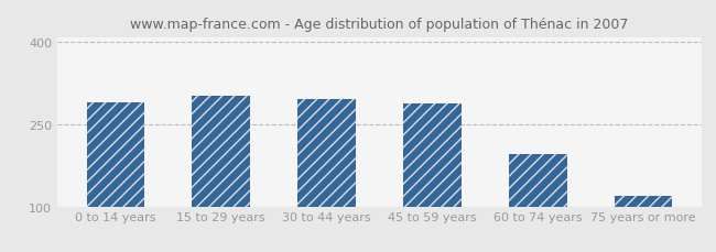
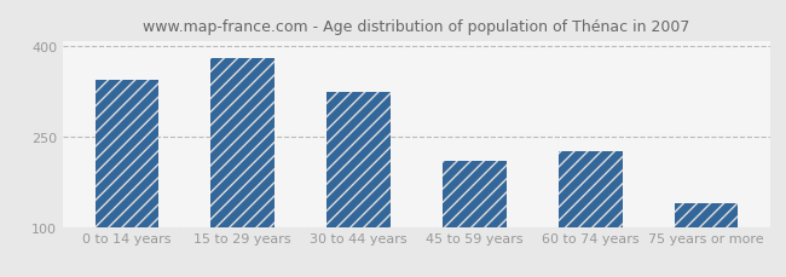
0 to 14 years: 291 -> 345
15 to 29 years: 302 -> 380
30 to 44 years: 296 -> 325
45 to 59 years: 289 -> 210
60 to 74 years: 196 -> 225
75 years or more: 120 -> 140
